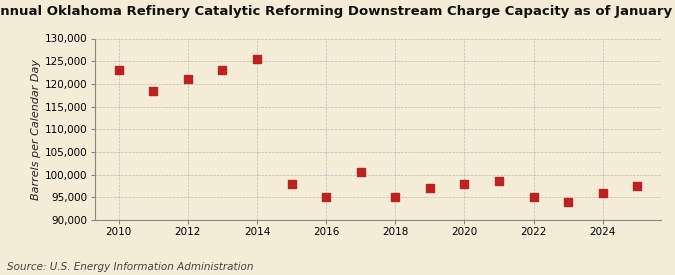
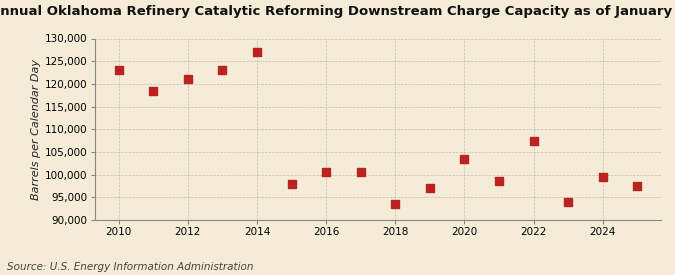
2014: 125,500 -> 127,000
2016: 95,000 -> 100,500
2018: 95,000 -> 93,500
2020: 98,000 -> 103,500
2022: 95,000 -> 107,500
2024: 96,000 -> 99,500
